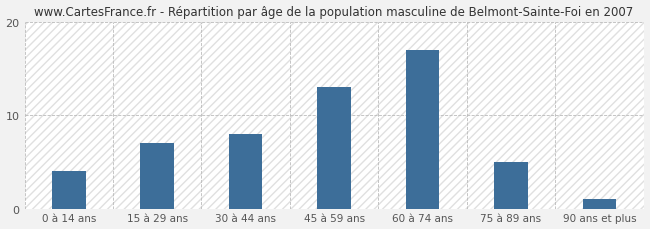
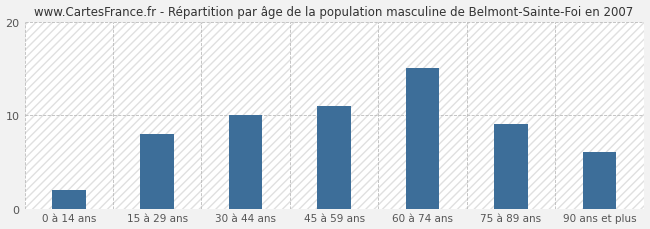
0 à 14 ans: 4 -> 2
15 à 29 ans: 7 -> 8
30 à 44 ans: 8 -> 10
45 à 59 ans: 13 -> 11
60 à 74 ans: 17 -> 15
75 à 89 ans: 5 -> 9
90 ans et plus: 1 -> 6
